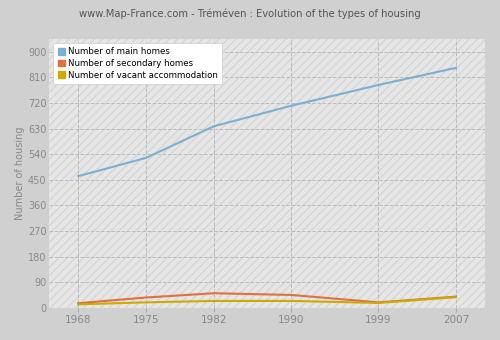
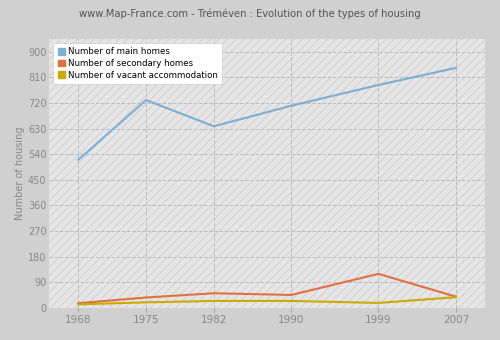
Number of main homes/1968: 463 -> 520
Number of main homes/1975: 527 -> 730
Number of secondary homes/1999: 20 -> 120
